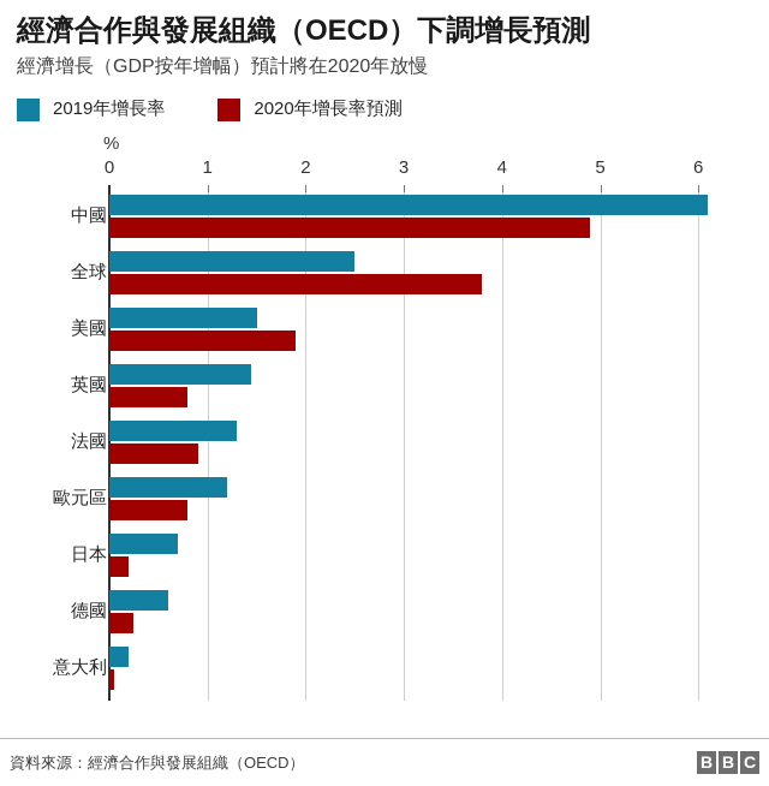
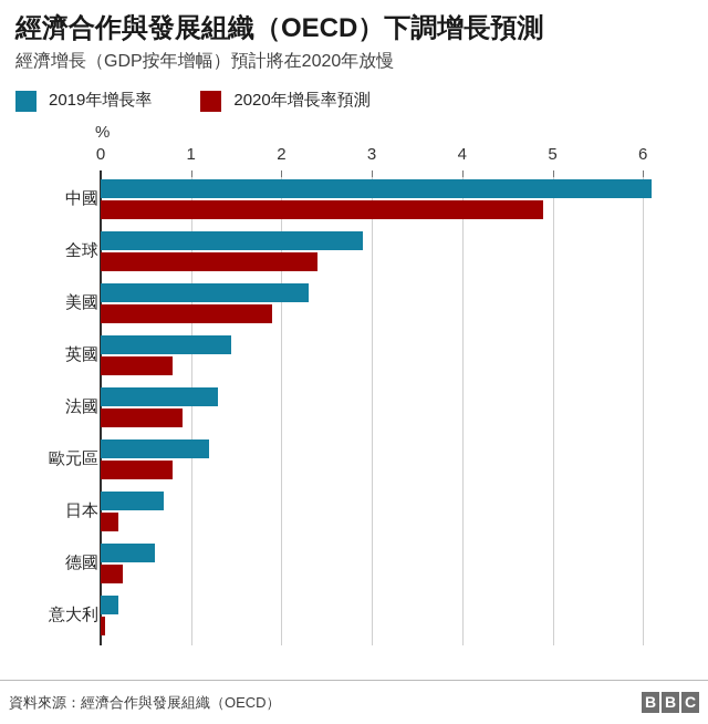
2019年增長率/全球: 2.5 -> 2.9
2020年增長率預測/全球: 3.8 -> 2.4
2019年增長率/美國: 1.5 -> 2.3
